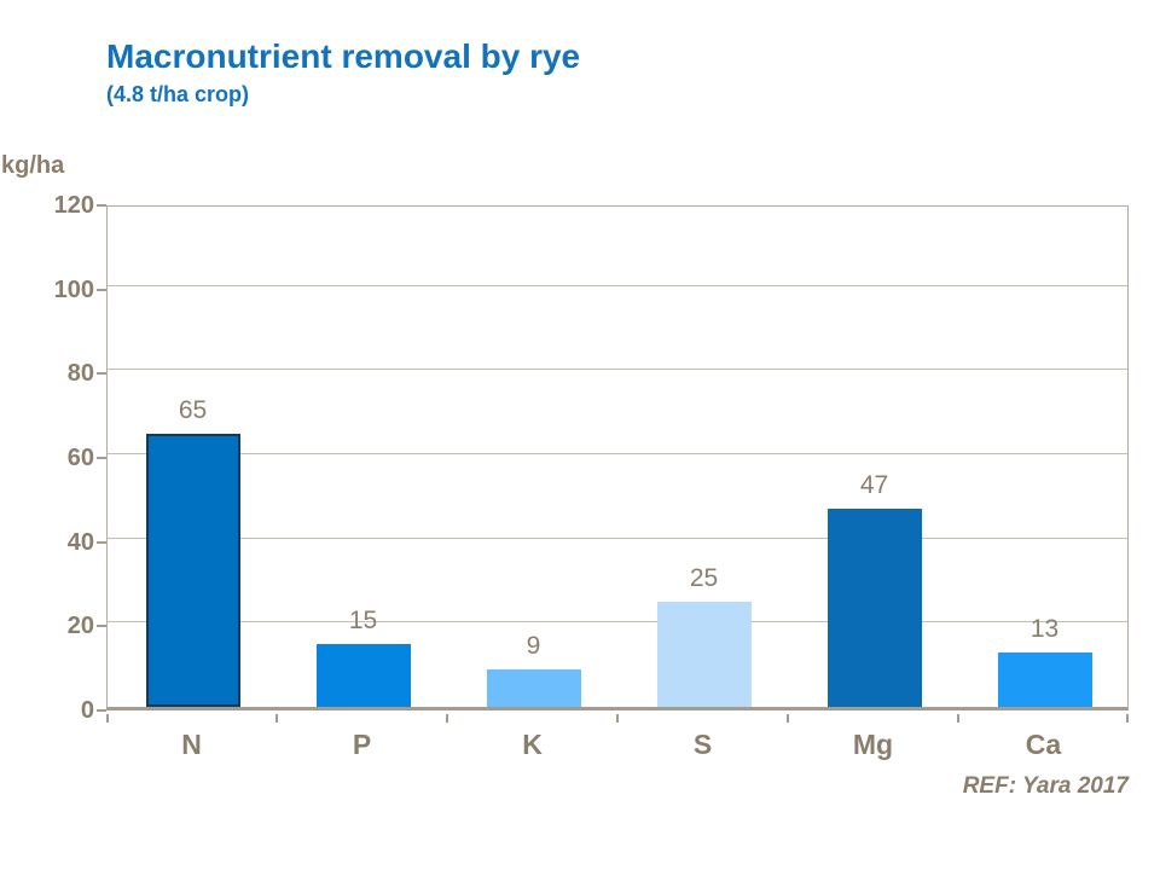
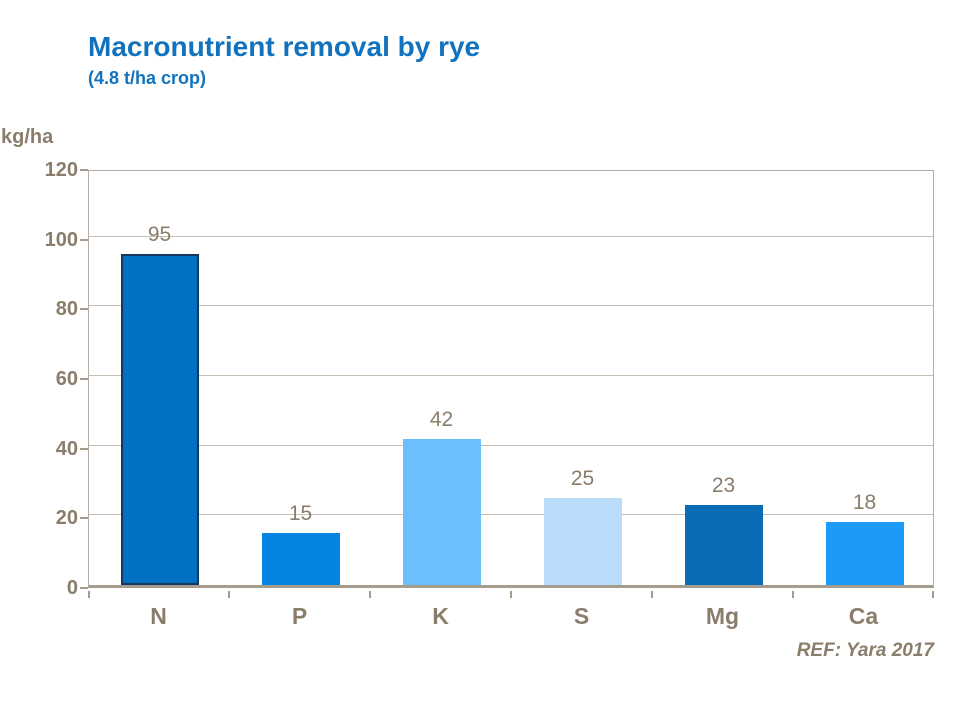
N: 65 -> 95
K: 9 -> 42
Mg: 47 -> 23
Ca: 13 -> 18
